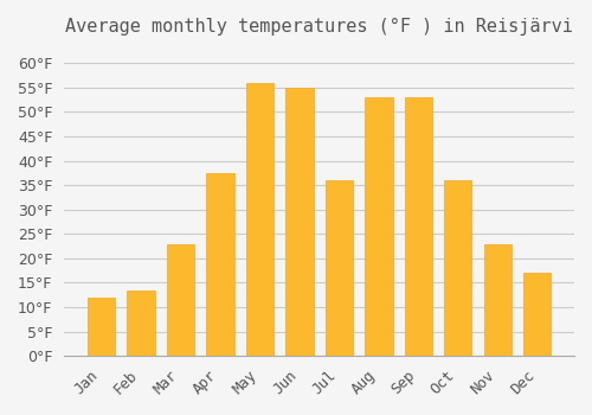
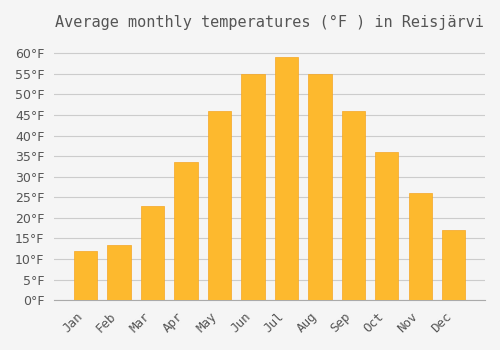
Apr: 37.5°F -> 33.5°F
May: 56.0°F -> 46.0°F
Jul: 36.0°F -> 59.0°F
Aug: 53.0°F -> 55.0°F
Sep: 53.0°F -> 46.0°F
Nov: 23.0°F -> 26.0°F
